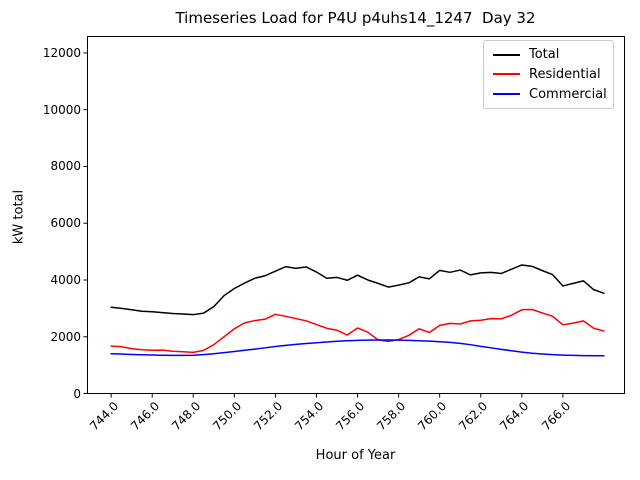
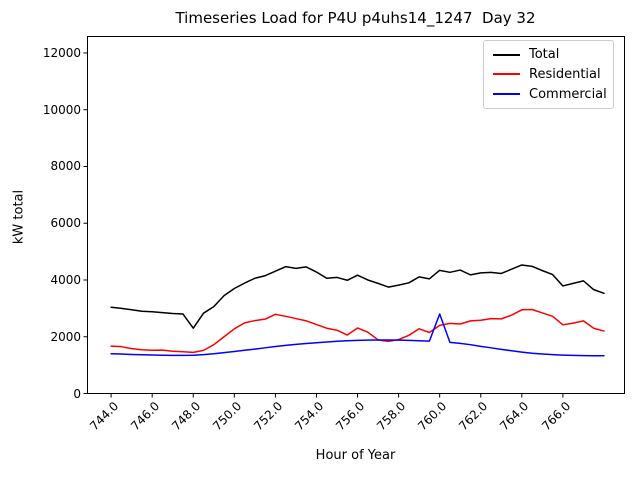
Total/748.0: 2800 -> 2300
Commercial/760.0: 1800 -> 2800
